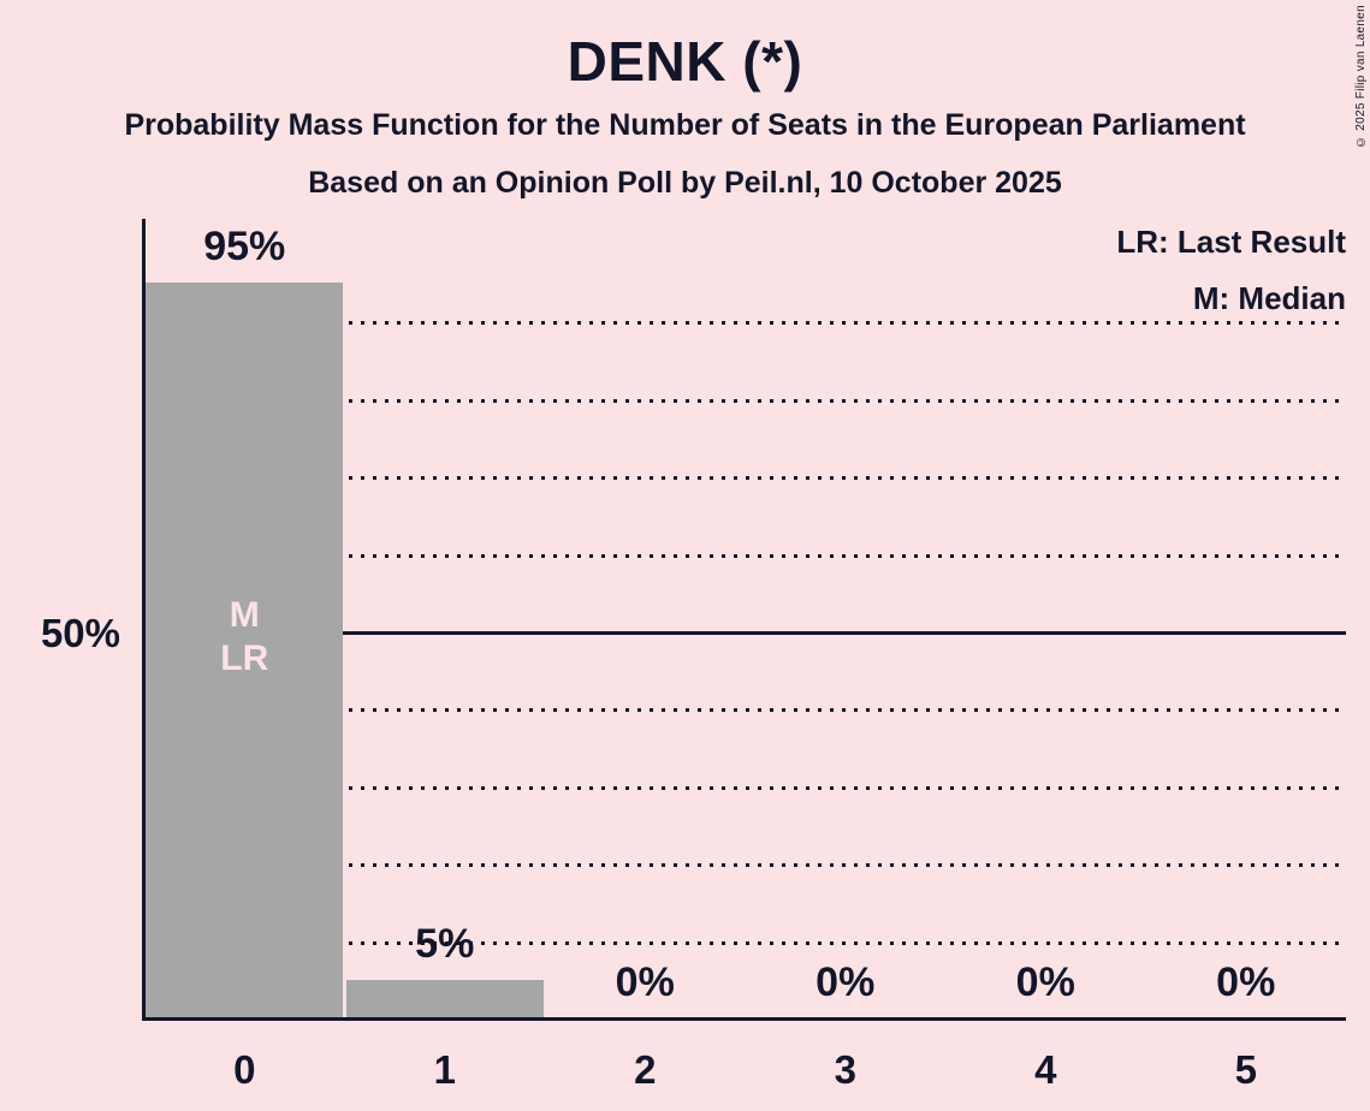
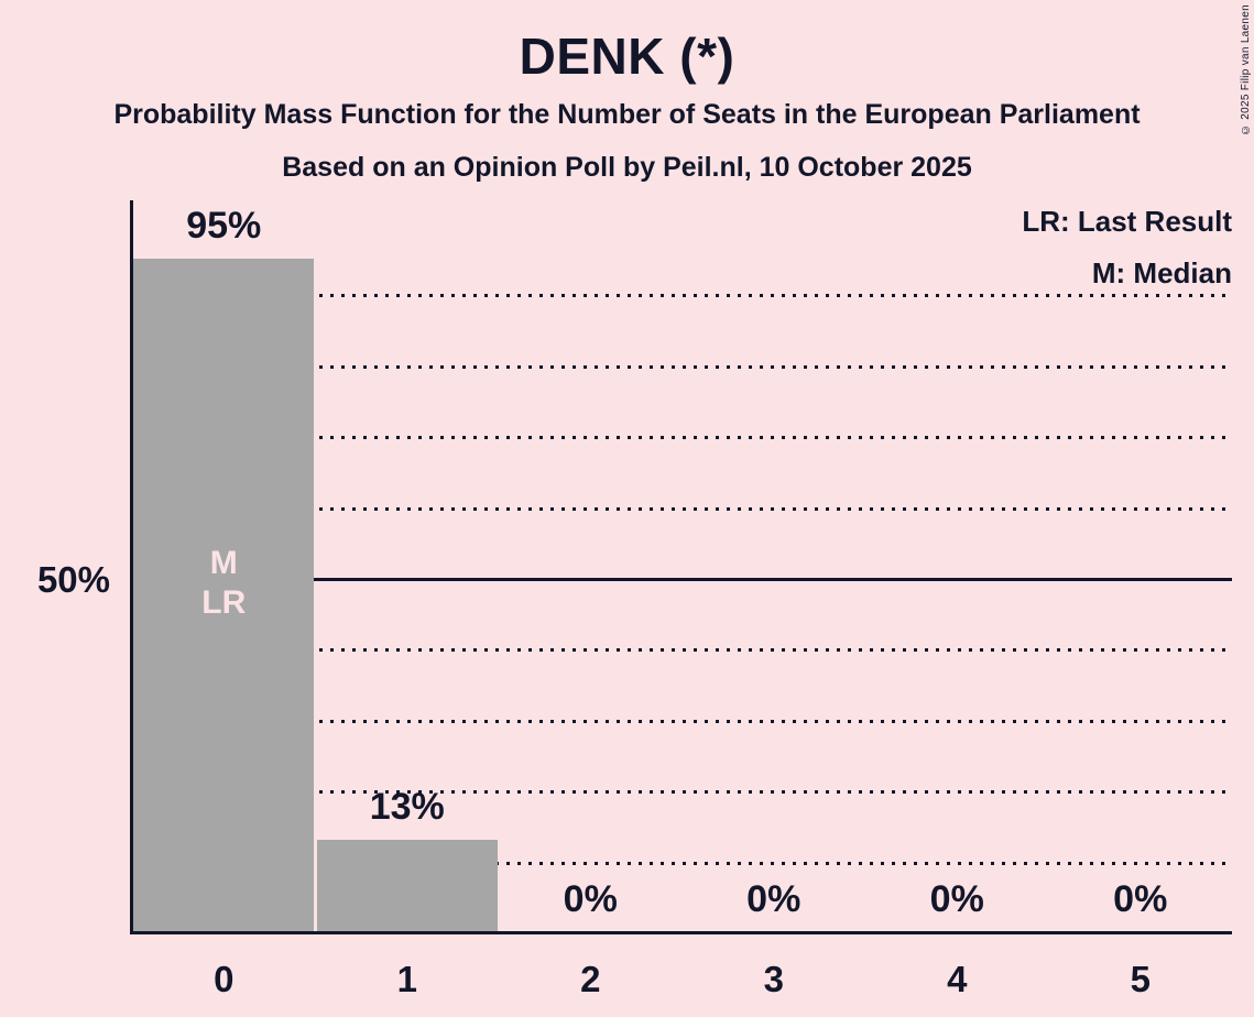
1: 5% -> 13%
